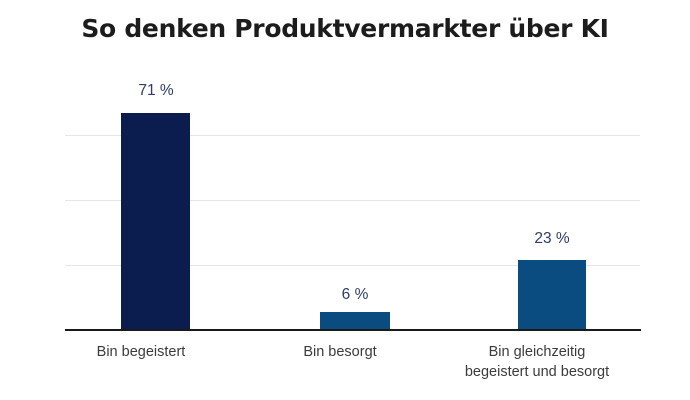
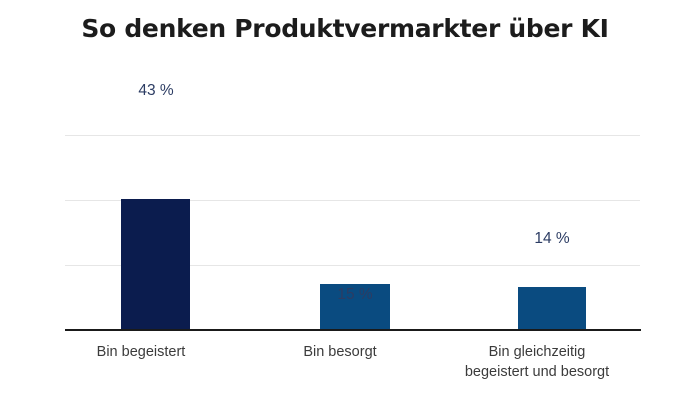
Bin begeistert: 71 -> 43
Bin besorgt: 6 -> 15
Bin gleichzeitig begeistert und besorgt: 23 -> 14
